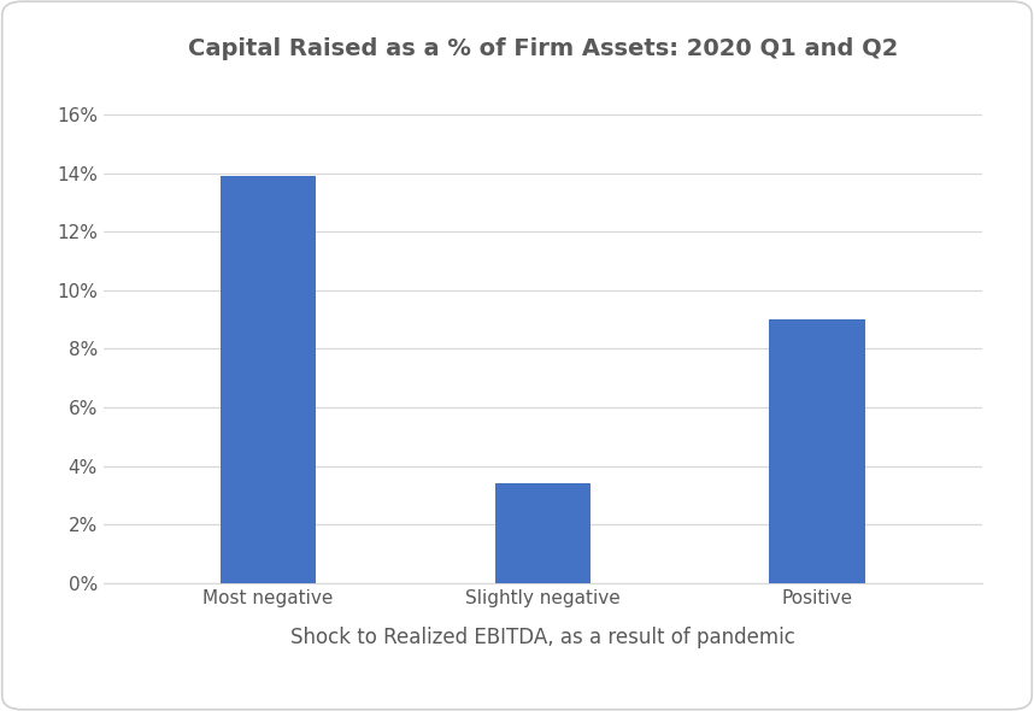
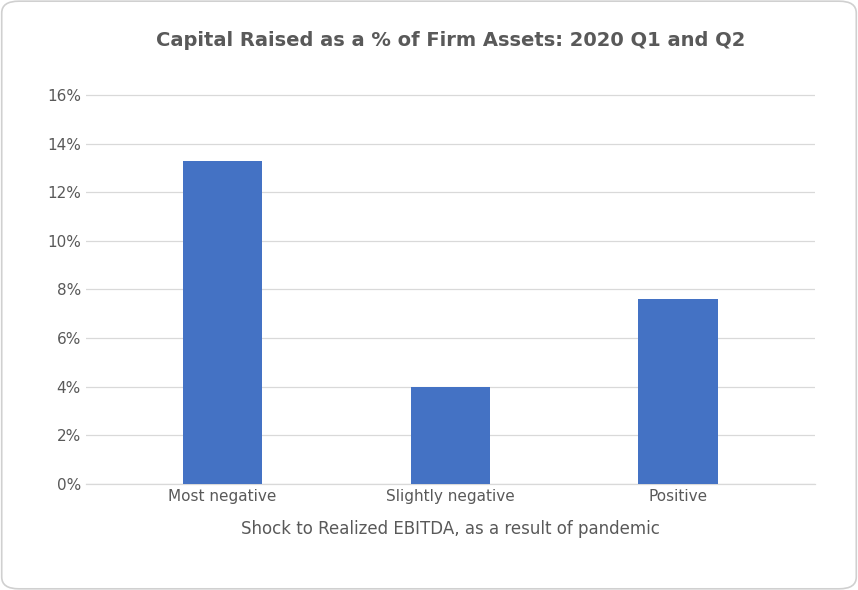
Most negative: 13.9% -> 13.3%
Slightly negative: 3.4% -> 4.0%
Positive: 9.0% -> 7.6%
